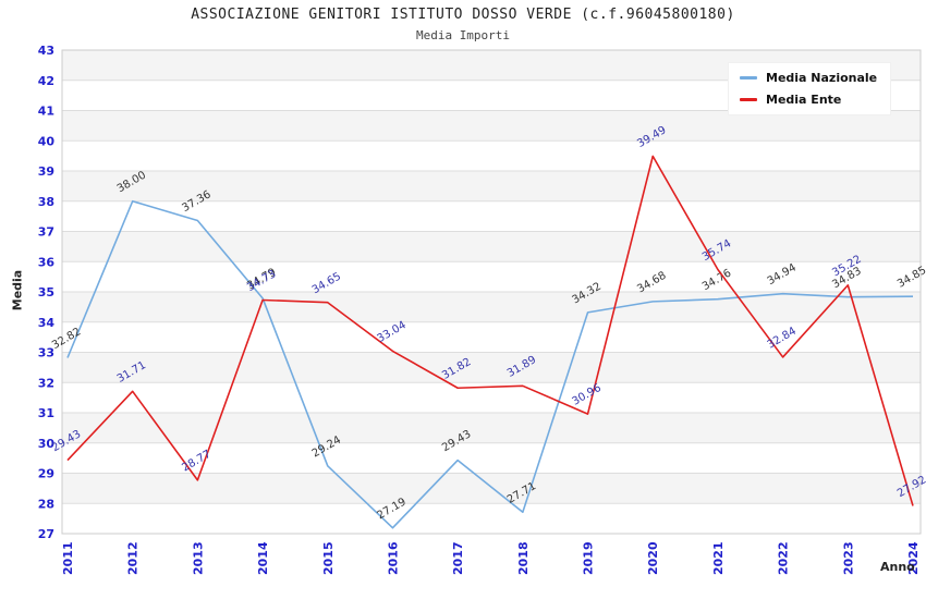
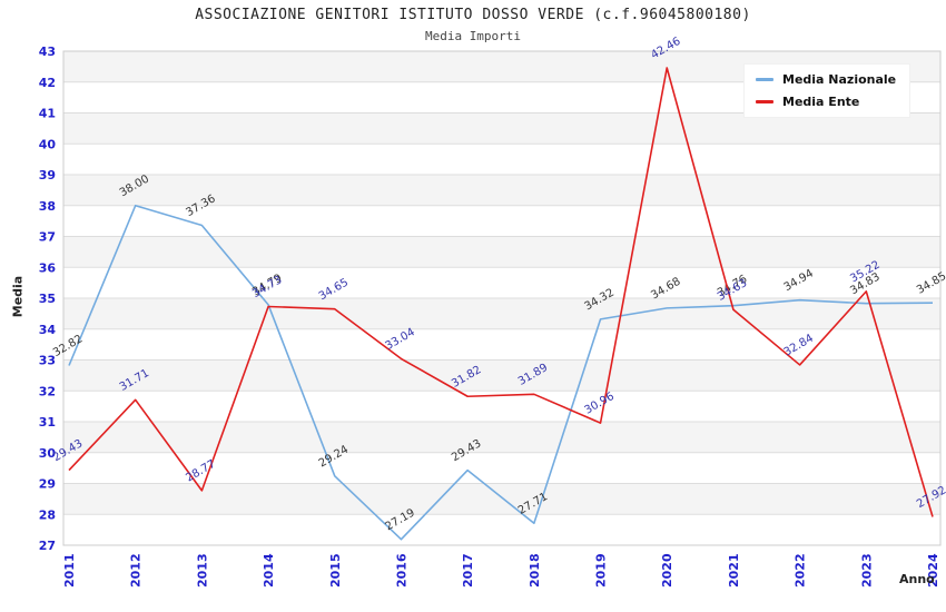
Media Ente/2020: 39.49 -> 42.46
Media Ente/2021: 35.74 -> 34.63
